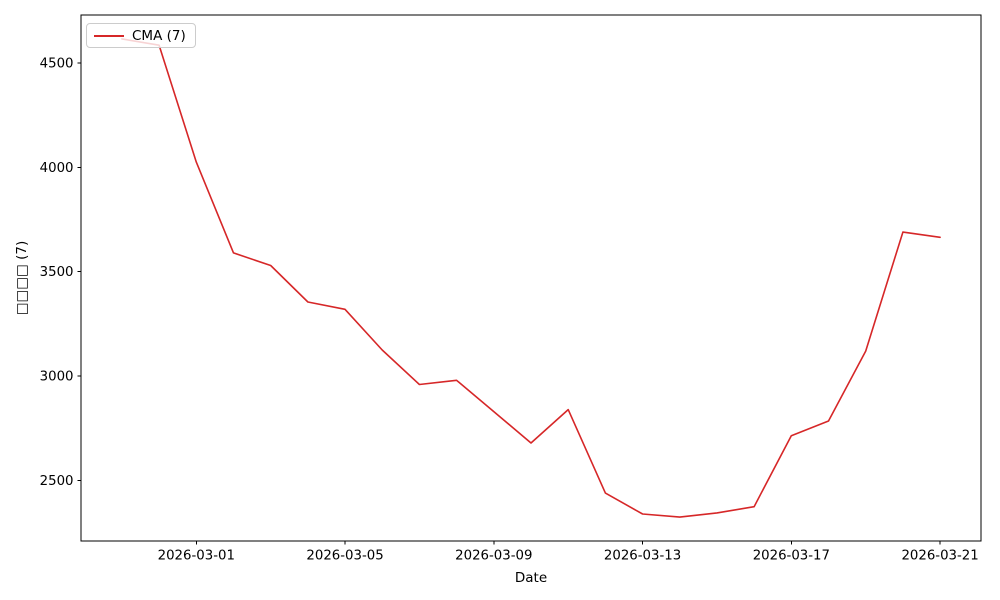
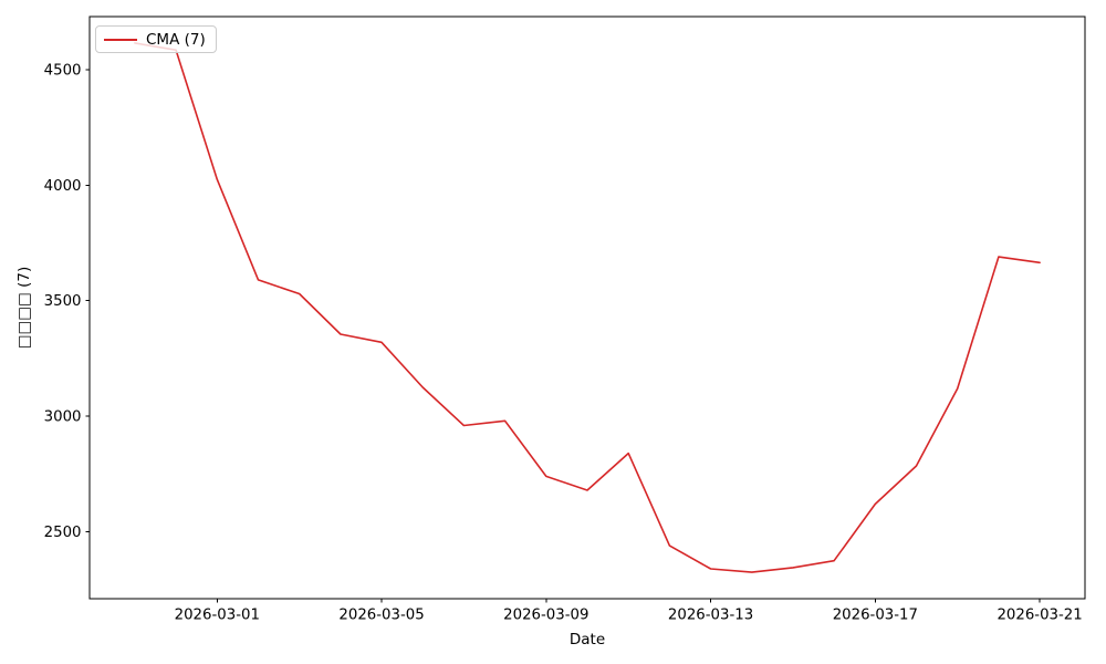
2026-03-09: 2830 -> 2740
2026-03-17: 2720 -> 2620
